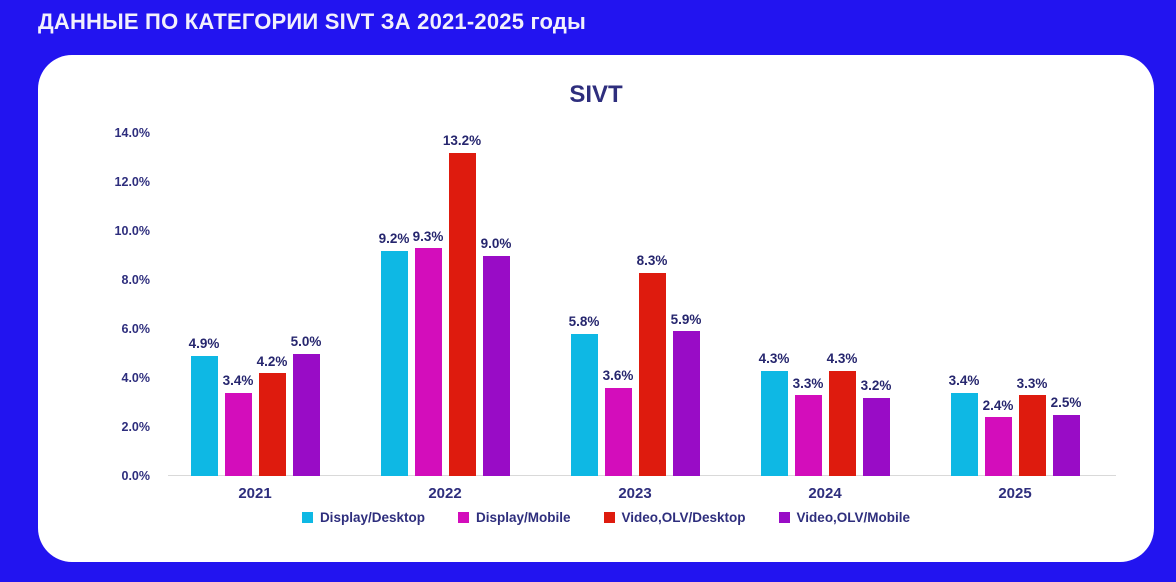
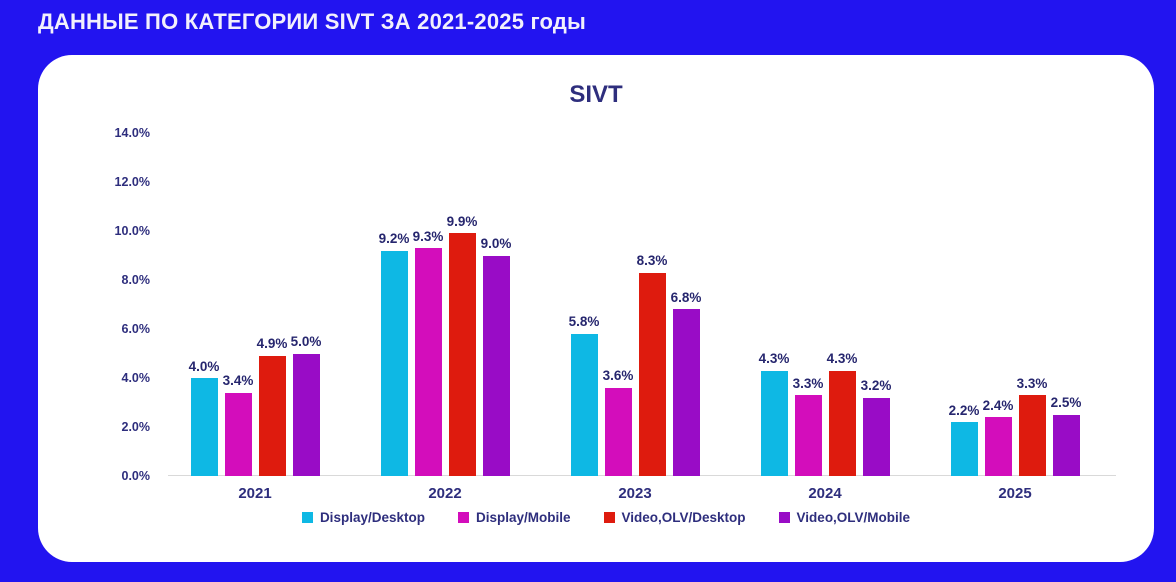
Display/Desktop/2021: 4.9% -> 4.0%
Video,OLV/Desktop/2021: 4.2% -> 4.9%
Video,OLV/Desktop/2022: 13.2% -> 9.9%
Video,OLV/Mobile/2023: 5.9% -> 6.8%
Display/Desktop/2025: 3.4% -> 2.2%
